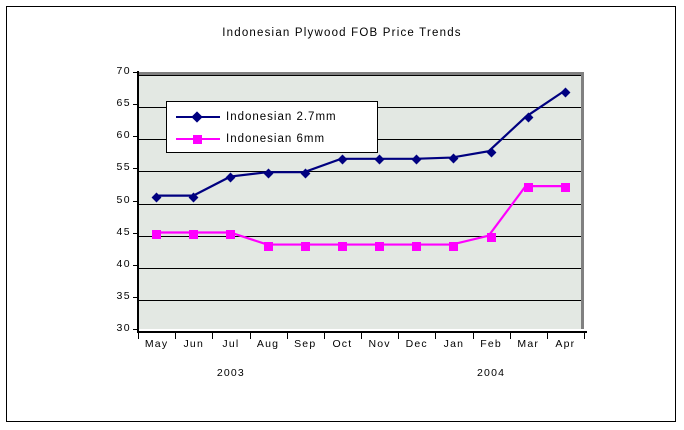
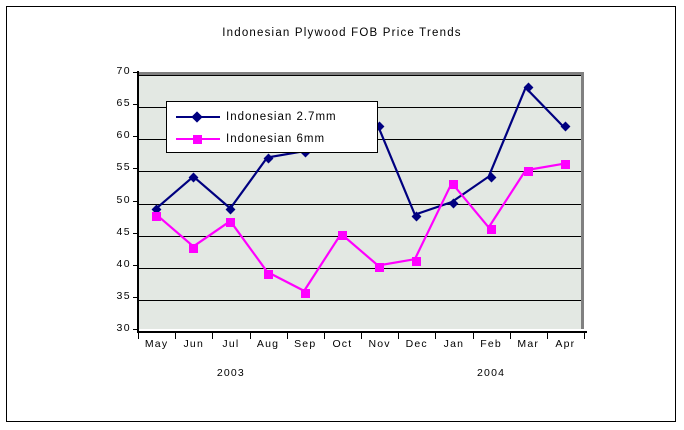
Indonesian 2.7mm/May: 51 -> 49
Indonesian 6mm/May: 45 -> 48
Indonesian 2.7mm/Jun: 51 -> 54
Indonesian 6mm/Jun: 45 -> 43
Indonesian 2.7mm/Jul: 54 -> 49
Indonesian 6mm/Jul: 45 -> 47
Indonesian 2.7mm/Aug: 55 -> 57
Indonesian 6mm/Aug: 43 -> 39
Indonesian 2.7mm/Sep: 55 -> 58
Indonesian 6mm/Sep: 43 -> 36
Indonesian 2.7mm/Oct: 57 -> 59
Indonesian 6mm/Oct: 43 -> 45
Indonesian 2.7mm/Nov: 57 -> 62
Indonesian 6mm/Nov: 43 -> 40
Indonesian 2.7mm/Dec: 57 -> 48
Indonesian 6mm/Dec: 43 -> 41
Indonesian 2.7mm/Jan: 57 -> 50
Indonesian 6mm/Jan: 43 -> 53
Indonesian 2.7mm/Feb: 58 -> 54
Indonesian 6mm/Feb: 45 -> 46
Indonesian 2.7mm/Mar: 63 -> 68
Indonesian 6mm/Mar: 52 -> 55
Indonesian 2.7mm/Apr: 67 -> 62
Indonesian 6mm/Apr: 52 -> 56
